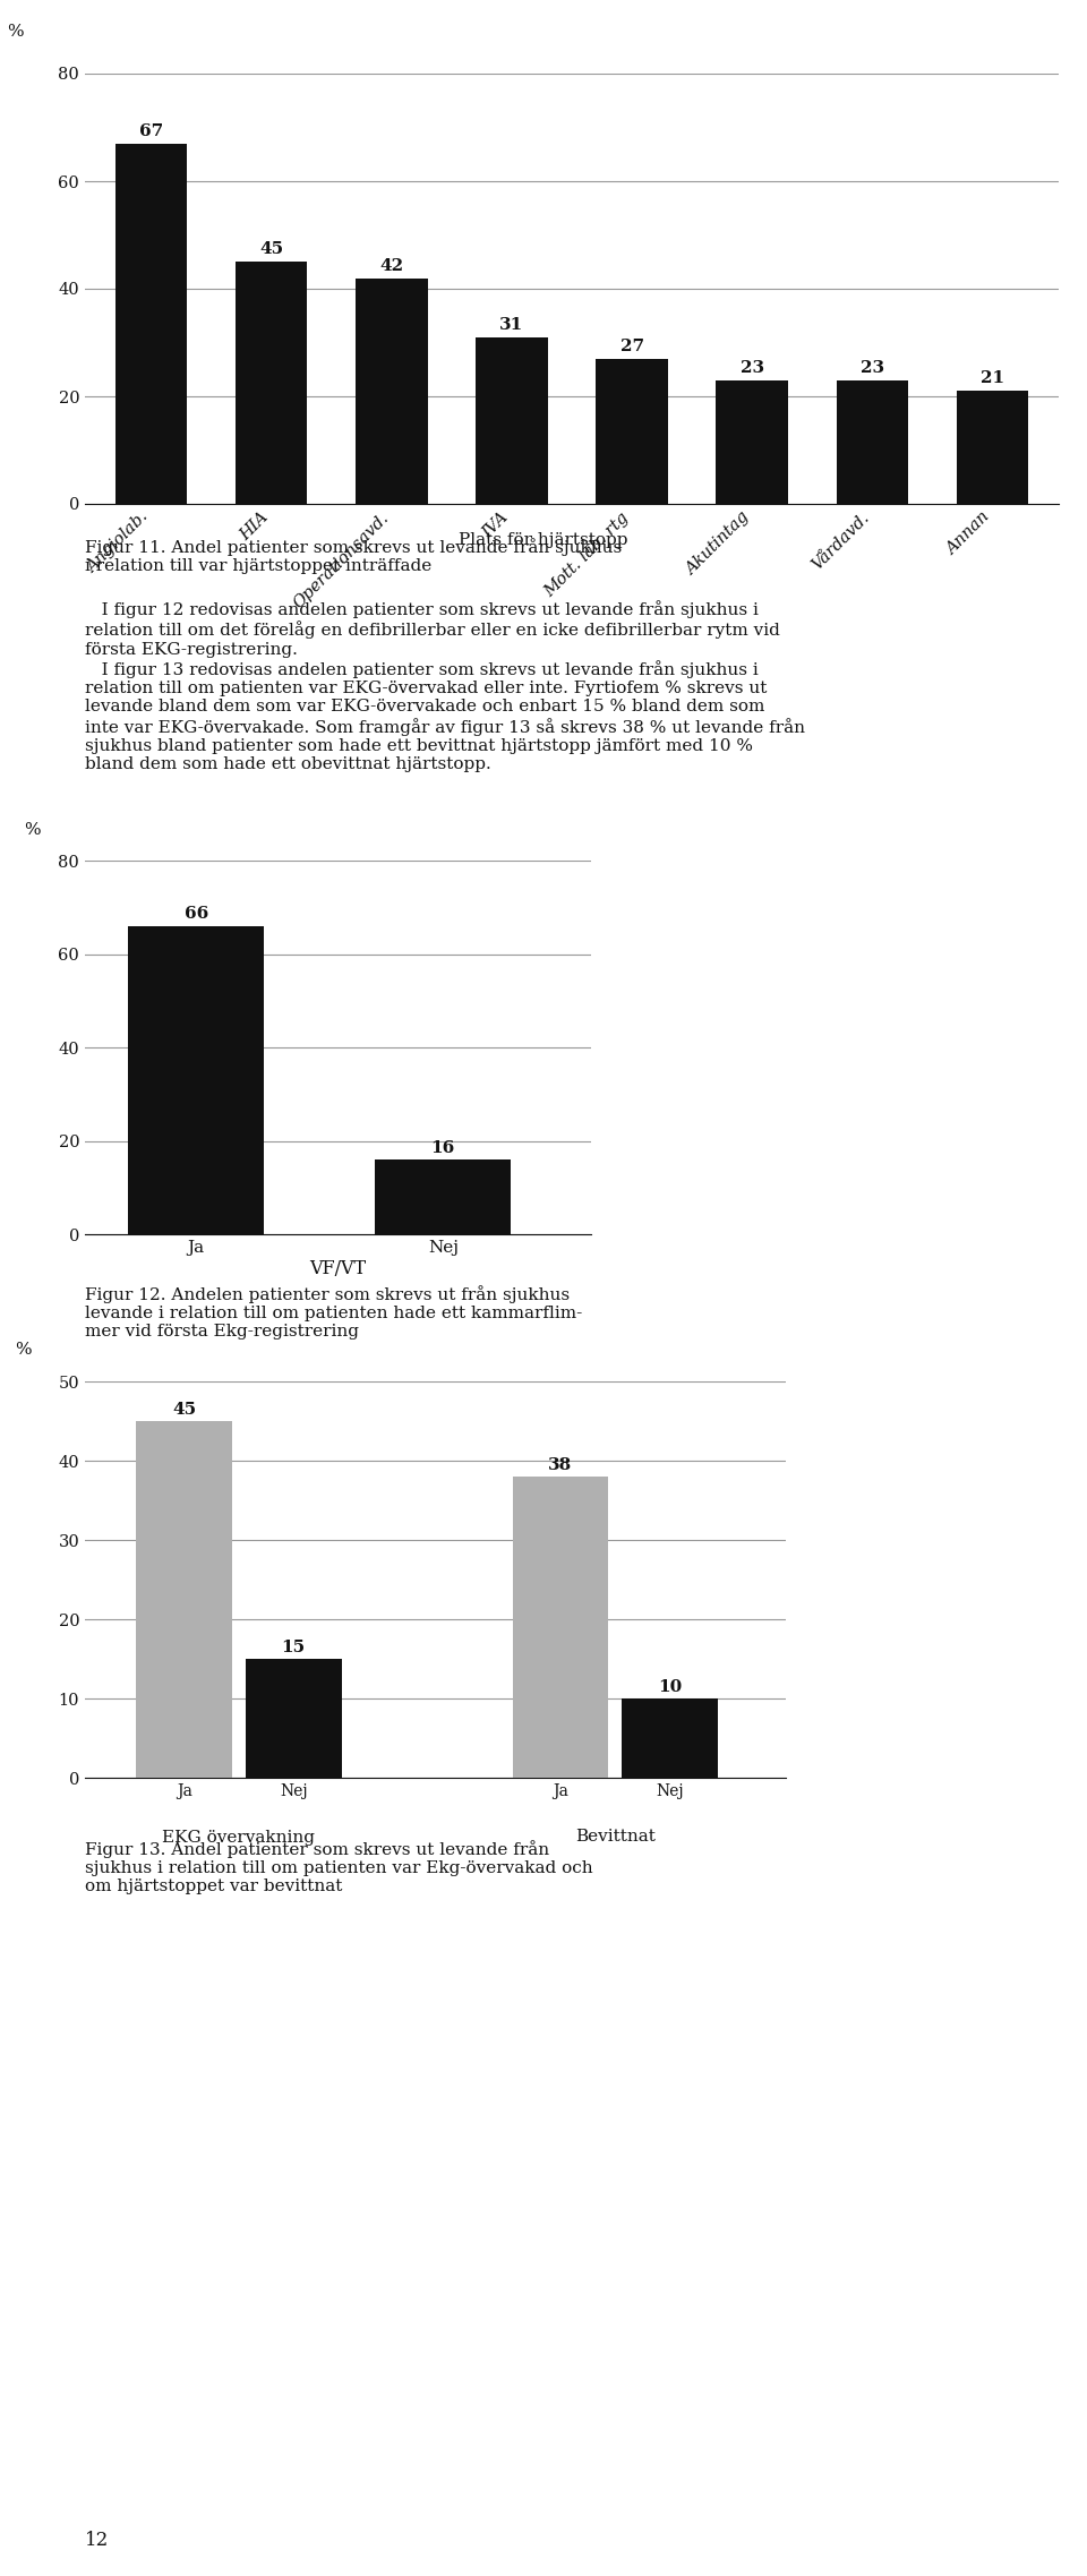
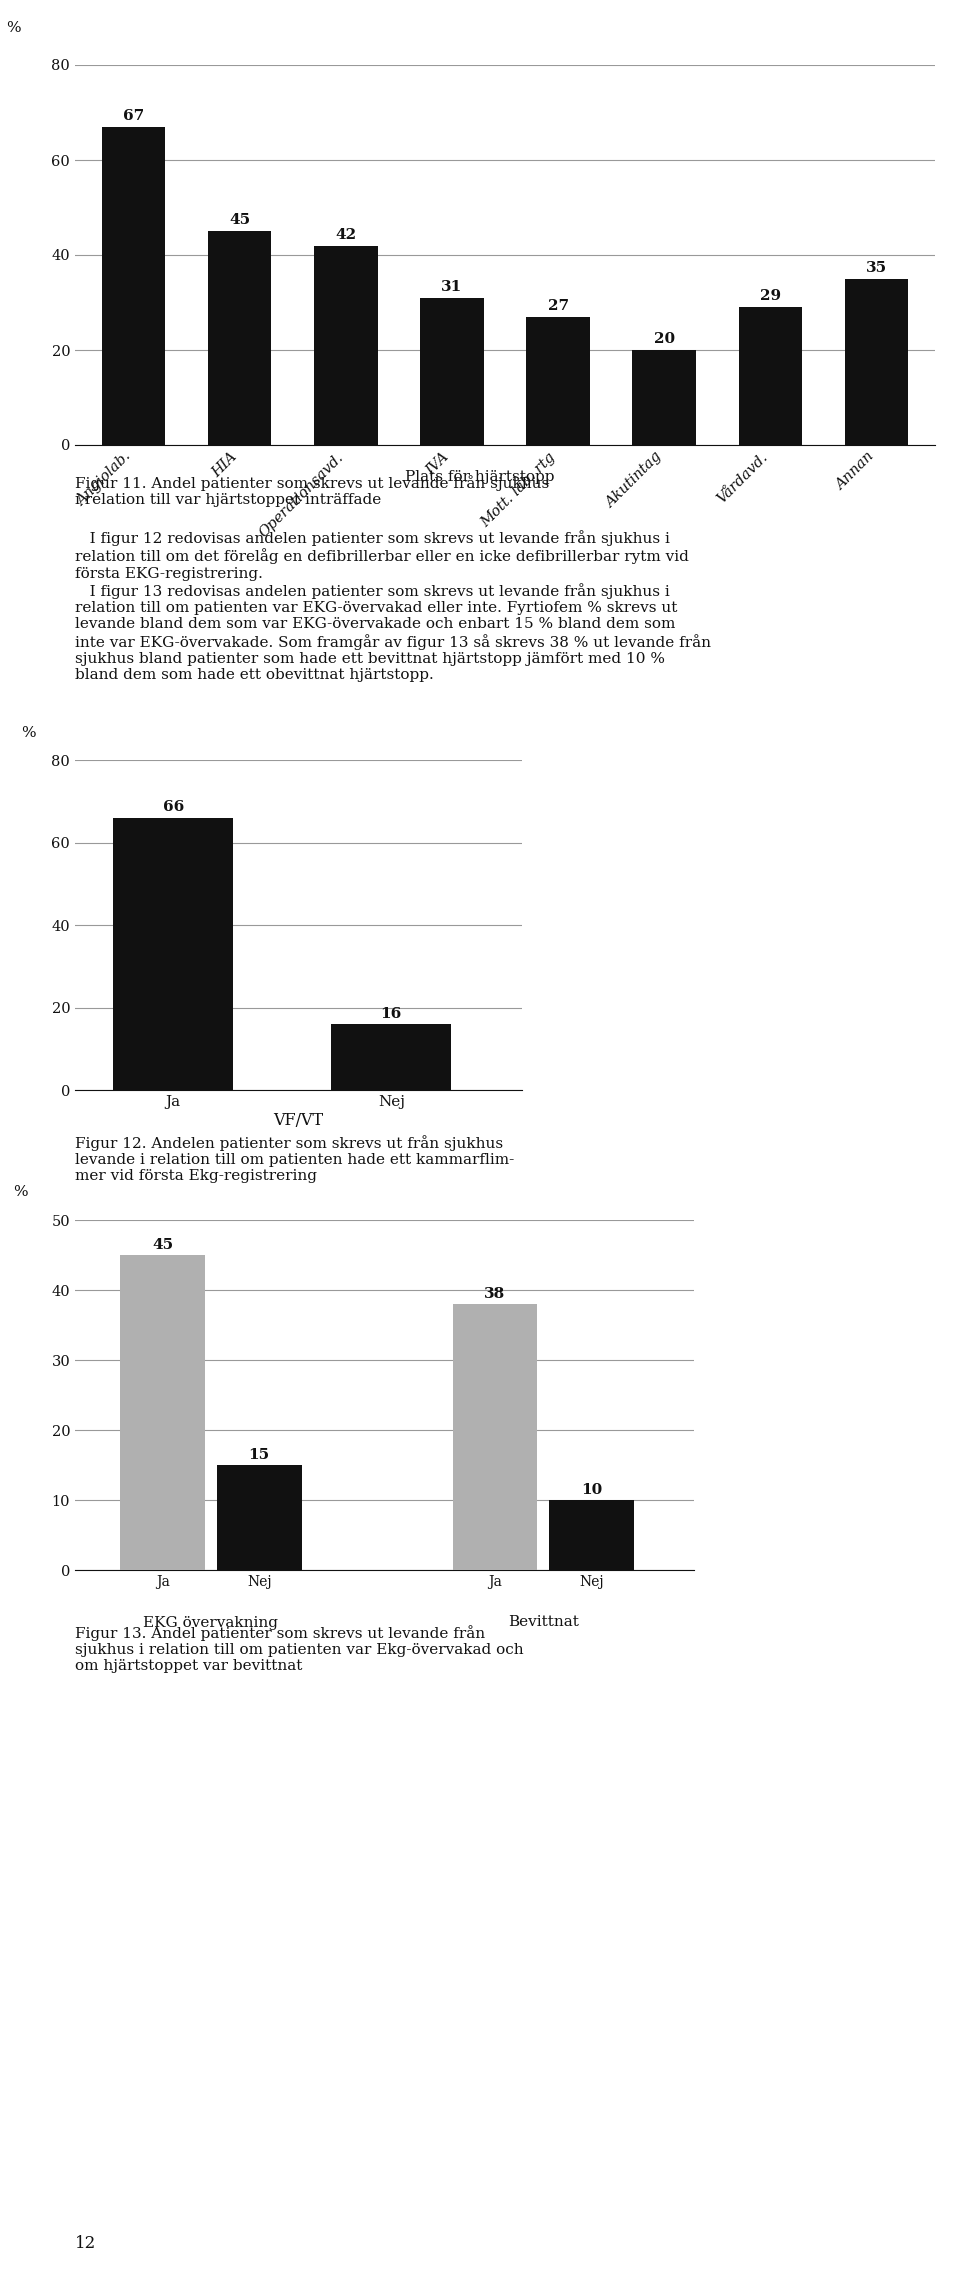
Akutintag: 23 -> 20
Vårdavd.: 23 -> 29
Annan: 21 -> 35
